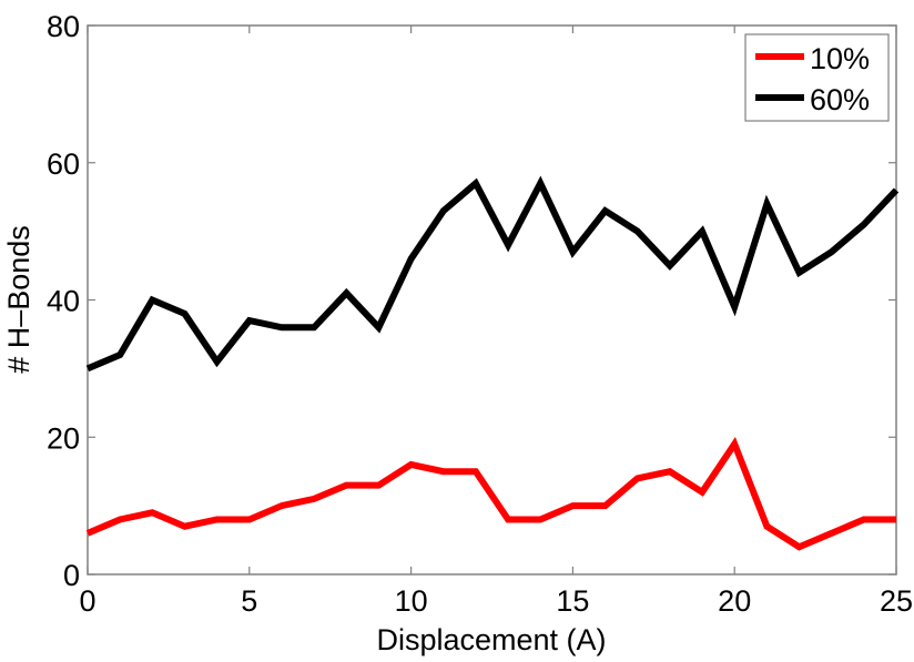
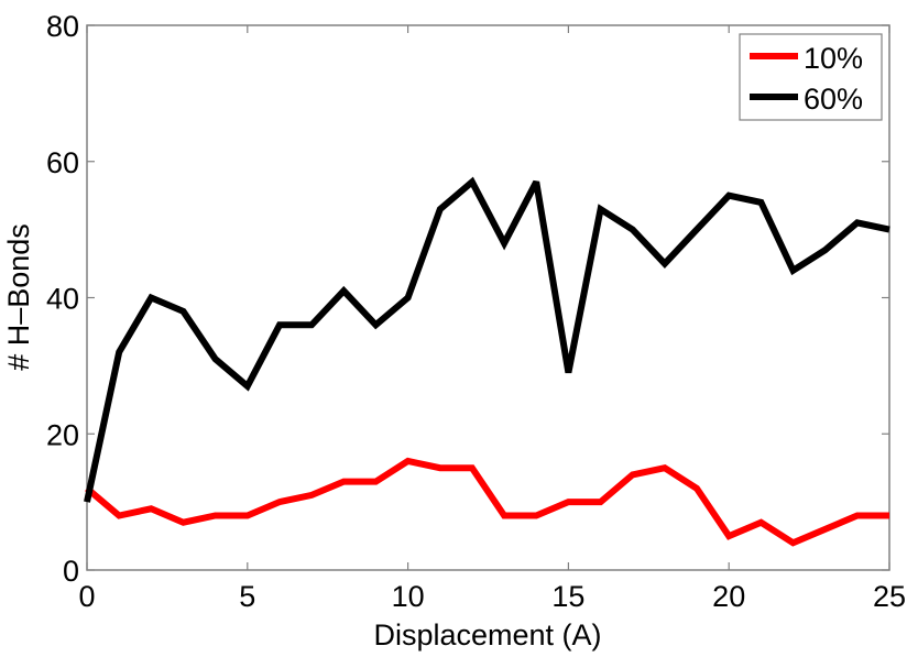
10%/0: 6 -> 12
60%/0: 30 -> 10
60%/5: 37 -> 27
60%/10: 46 -> 40
60%/15: 47 -> 29
10%/20: 19 -> 5
60%/20: 39 -> 55
60%/25: 56 -> 50
